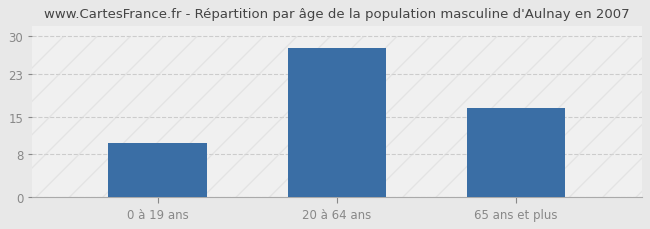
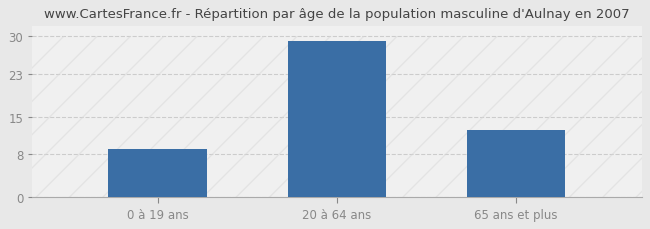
0 à 19 ans: 10.2 -> 9.0
20 à 64 ans: 27.8 -> 29.2
65 ans et plus: 16.6 -> 12.5
